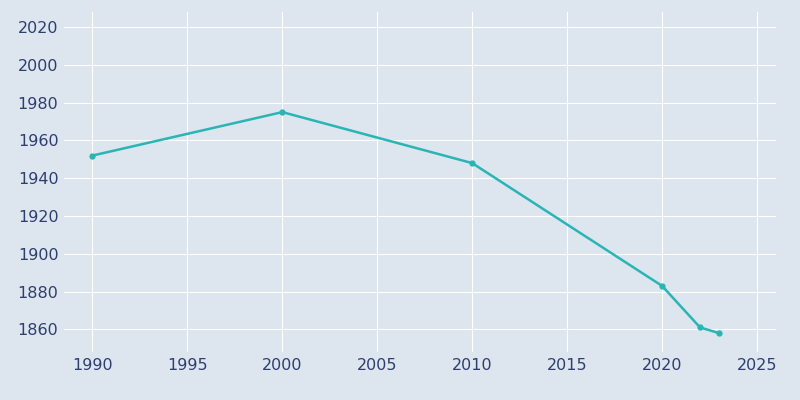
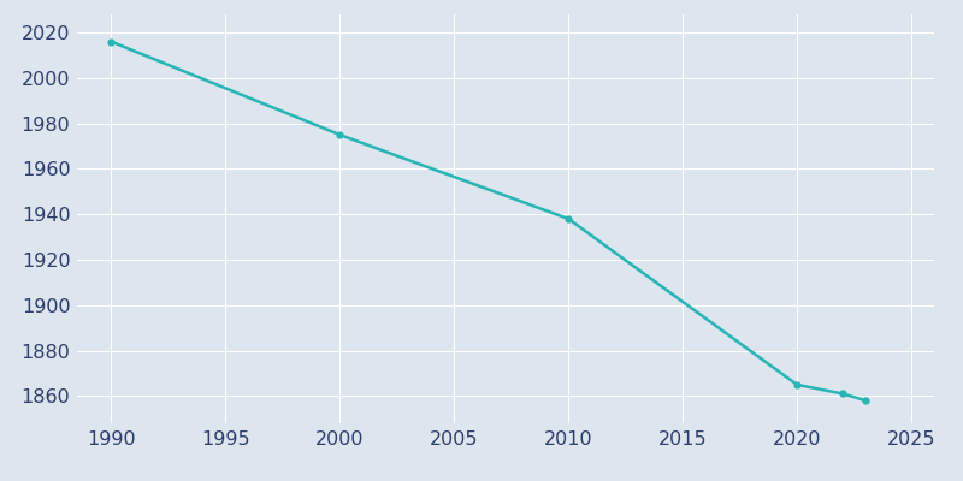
1990: 1952 -> 2016
2010: 1948 -> 1938
2020: 1883 -> 1865
